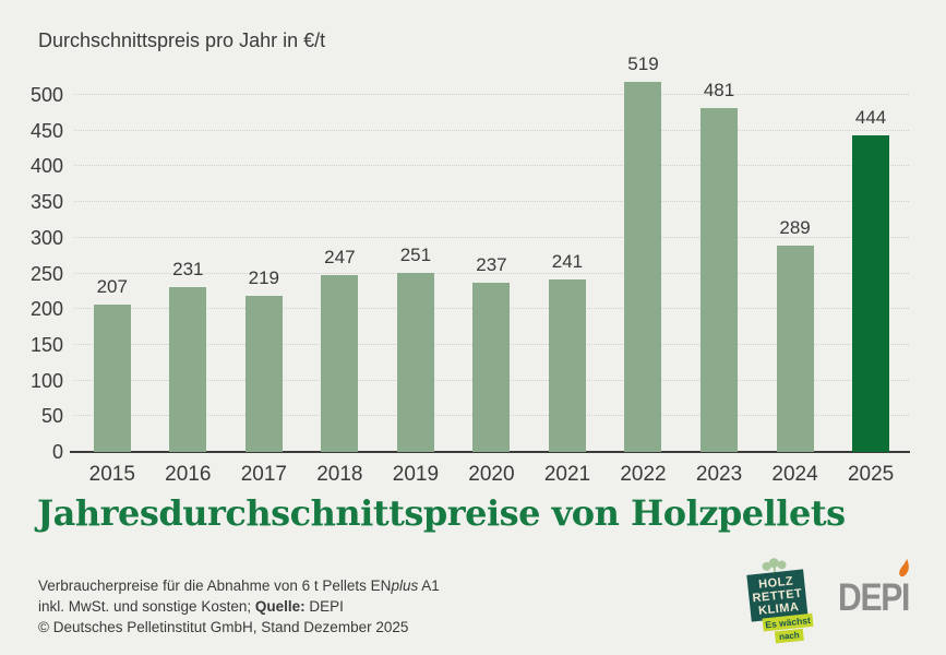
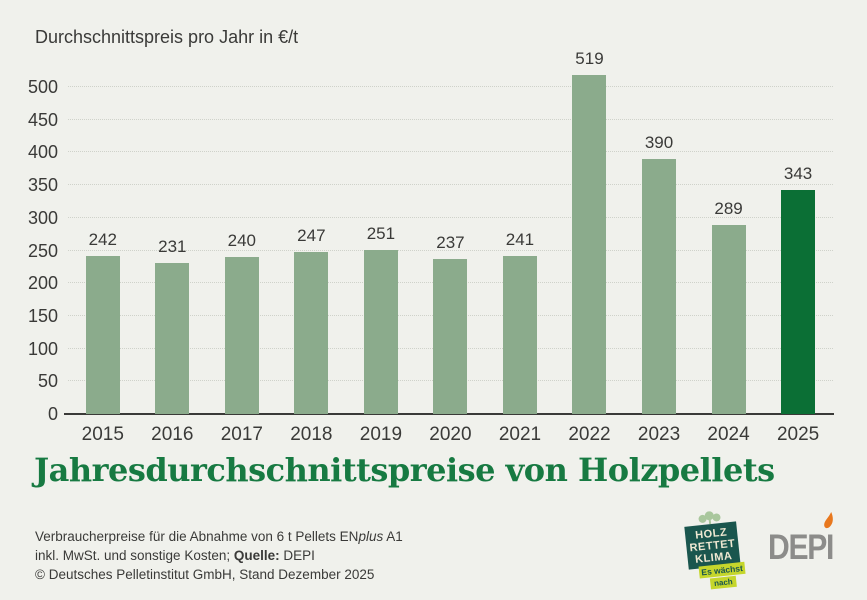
2015: 207 -> 242
2017: 219 -> 240
2023: 481 -> 390
2025: 444 -> 343
